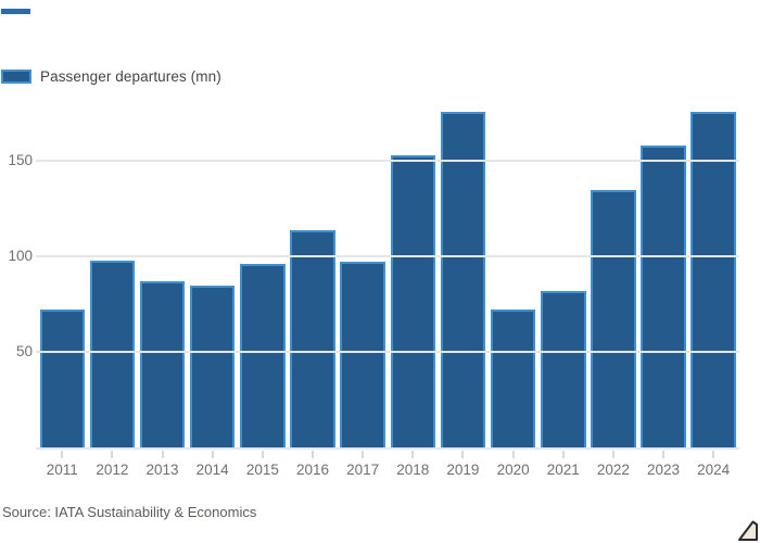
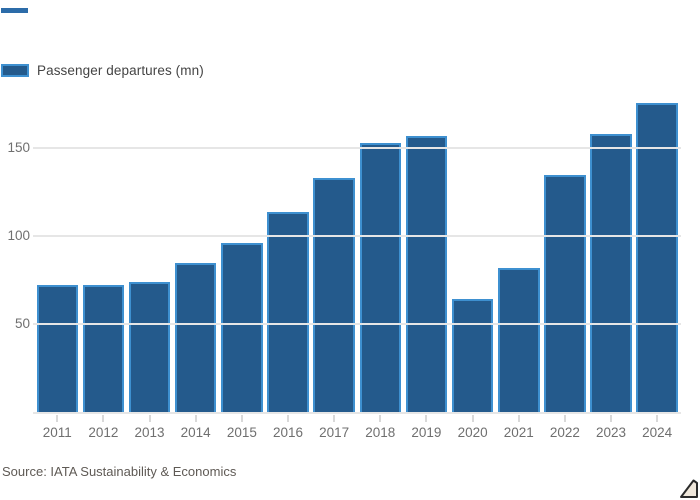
2012: 98 -> 72
2013: 87 -> 74
2017: 97 -> 133
2019: 176 -> 157
2020: 72 -> 64
